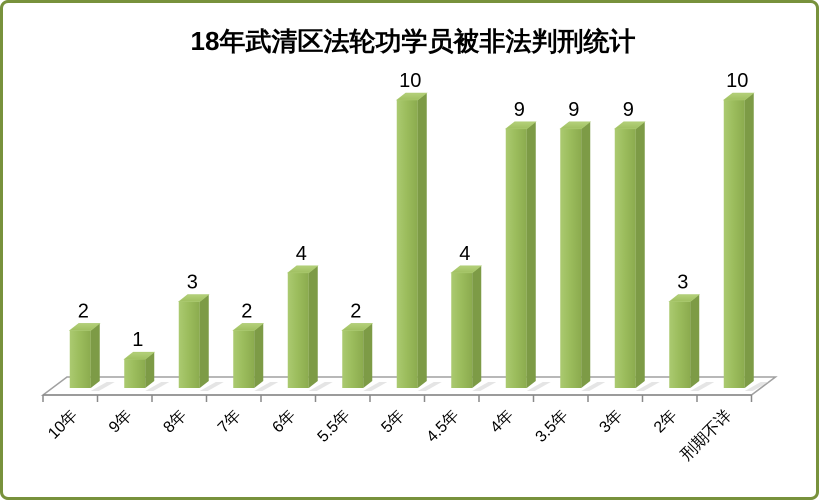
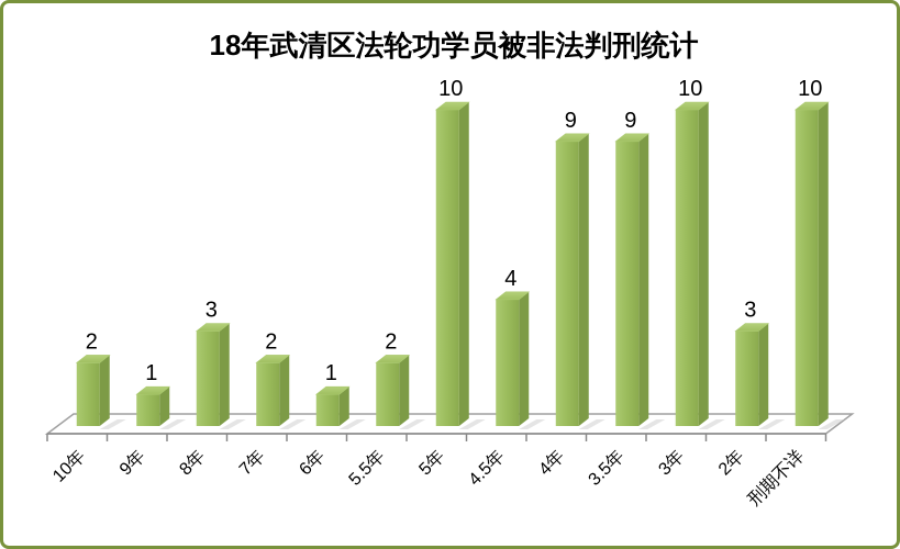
6年: 4 -> 1
3年: 9 -> 10
